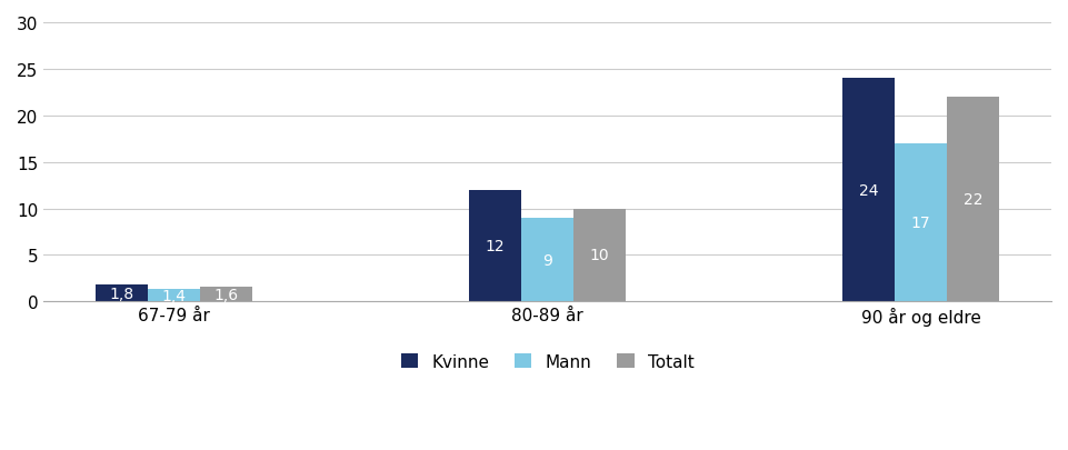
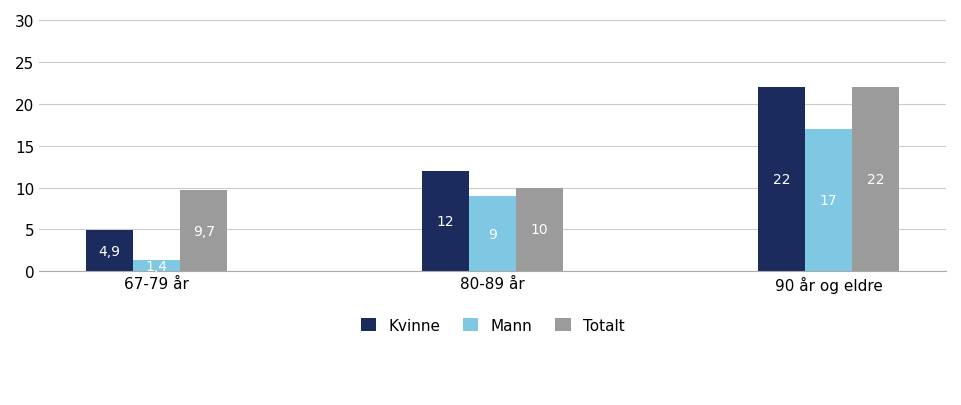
Kvinne/67-79 år: 1,8 -> 4,9
Totalt/67-79 år: 1,6 -> 9,7
Kvinne/90 år og eldre: 24 -> 22
